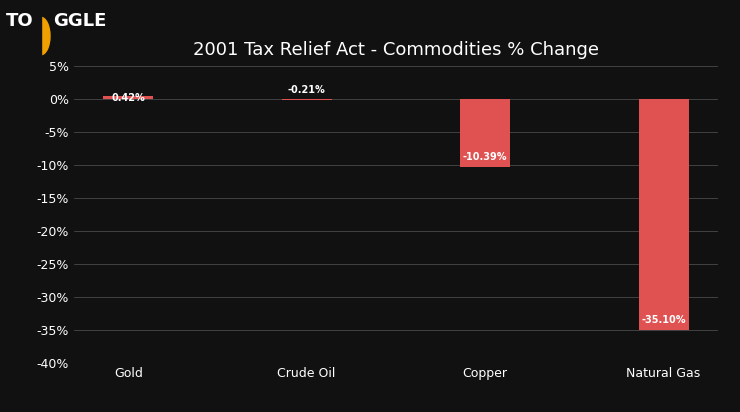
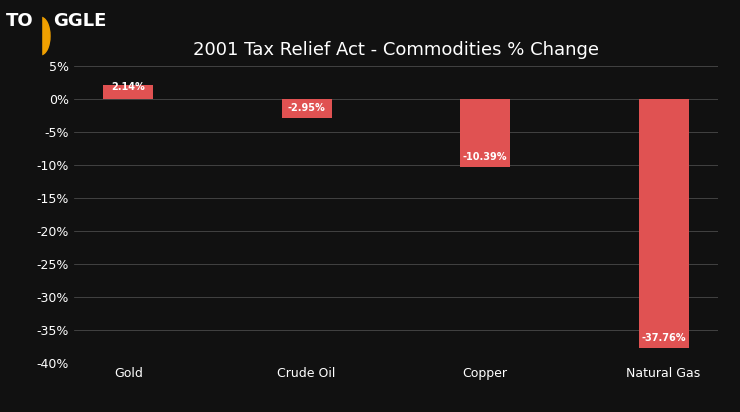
Gold: 0.42% -> 2.14%
Crude Oil: -0.21% -> -2.95%
Natural Gas: -35.10% -> -37.76%
